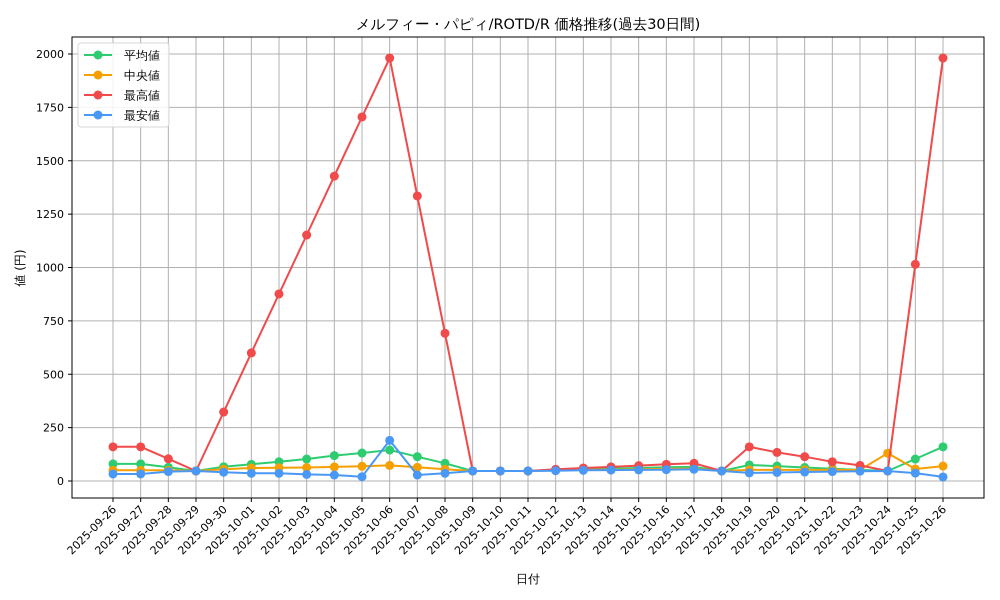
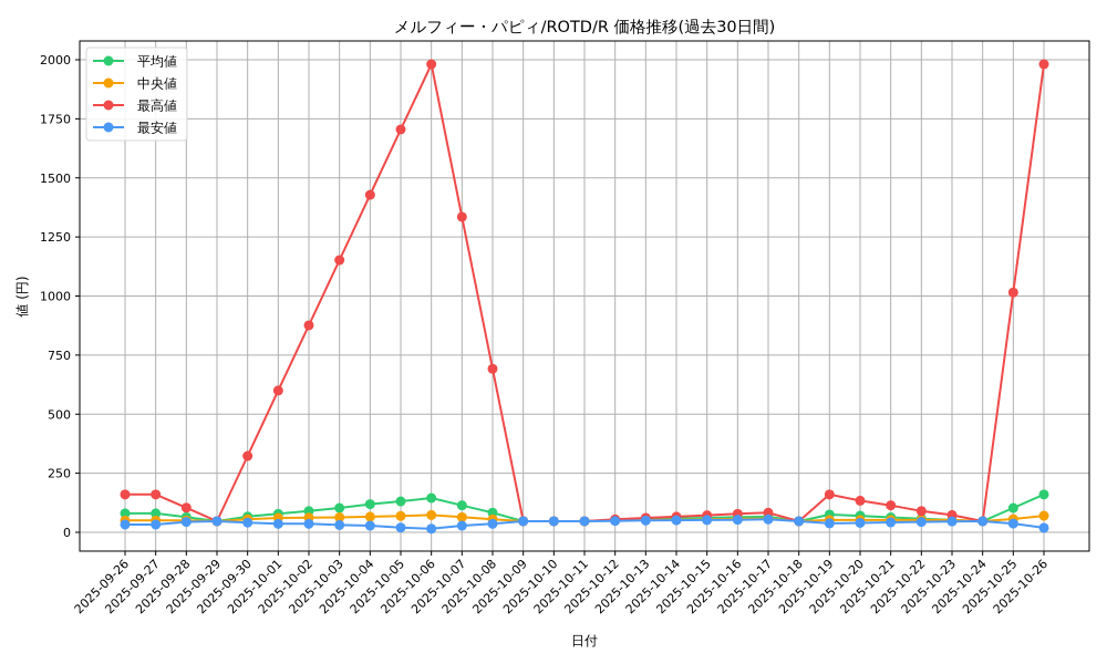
最安値/2025-10-06: 190 -> 20
中央値/2025-10-24: 130 -> 50
